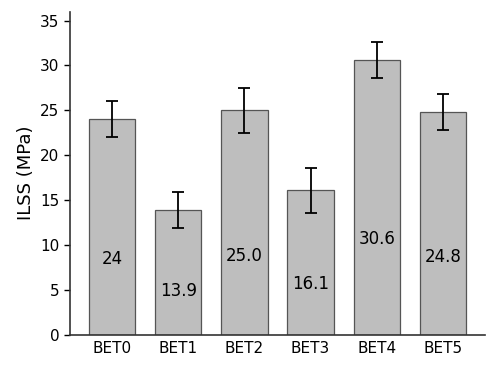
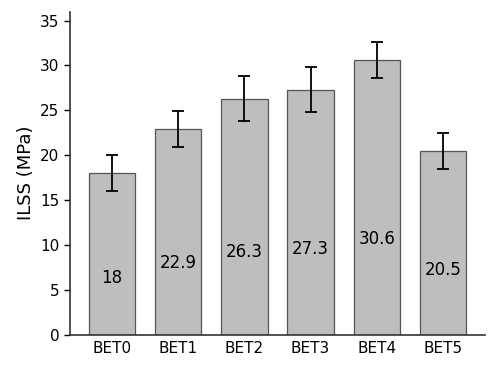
BET0: 24 -> 18
BET1: 13.9 -> 22.9
BET2: 25.0 -> 26.3
BET3: 16.1 -> 27.3
BET5: 24.8 -> 20.5
